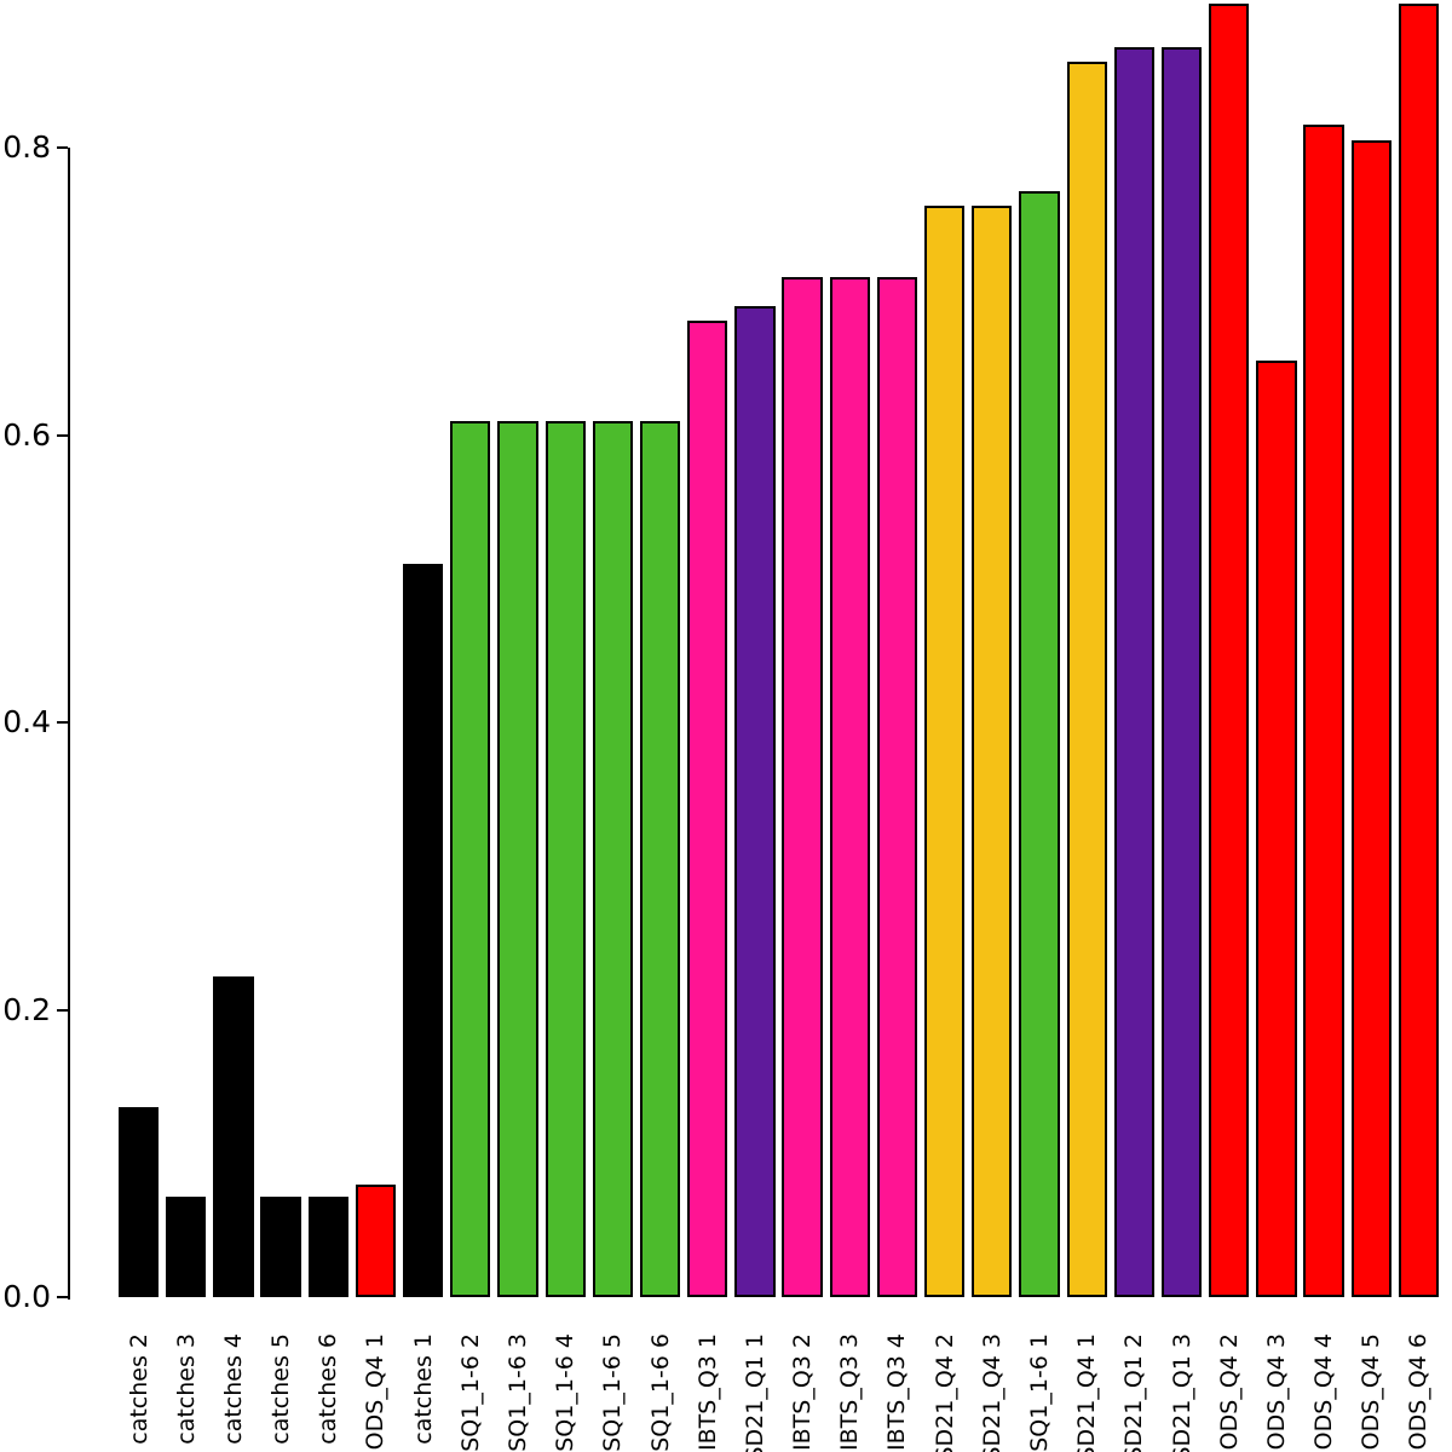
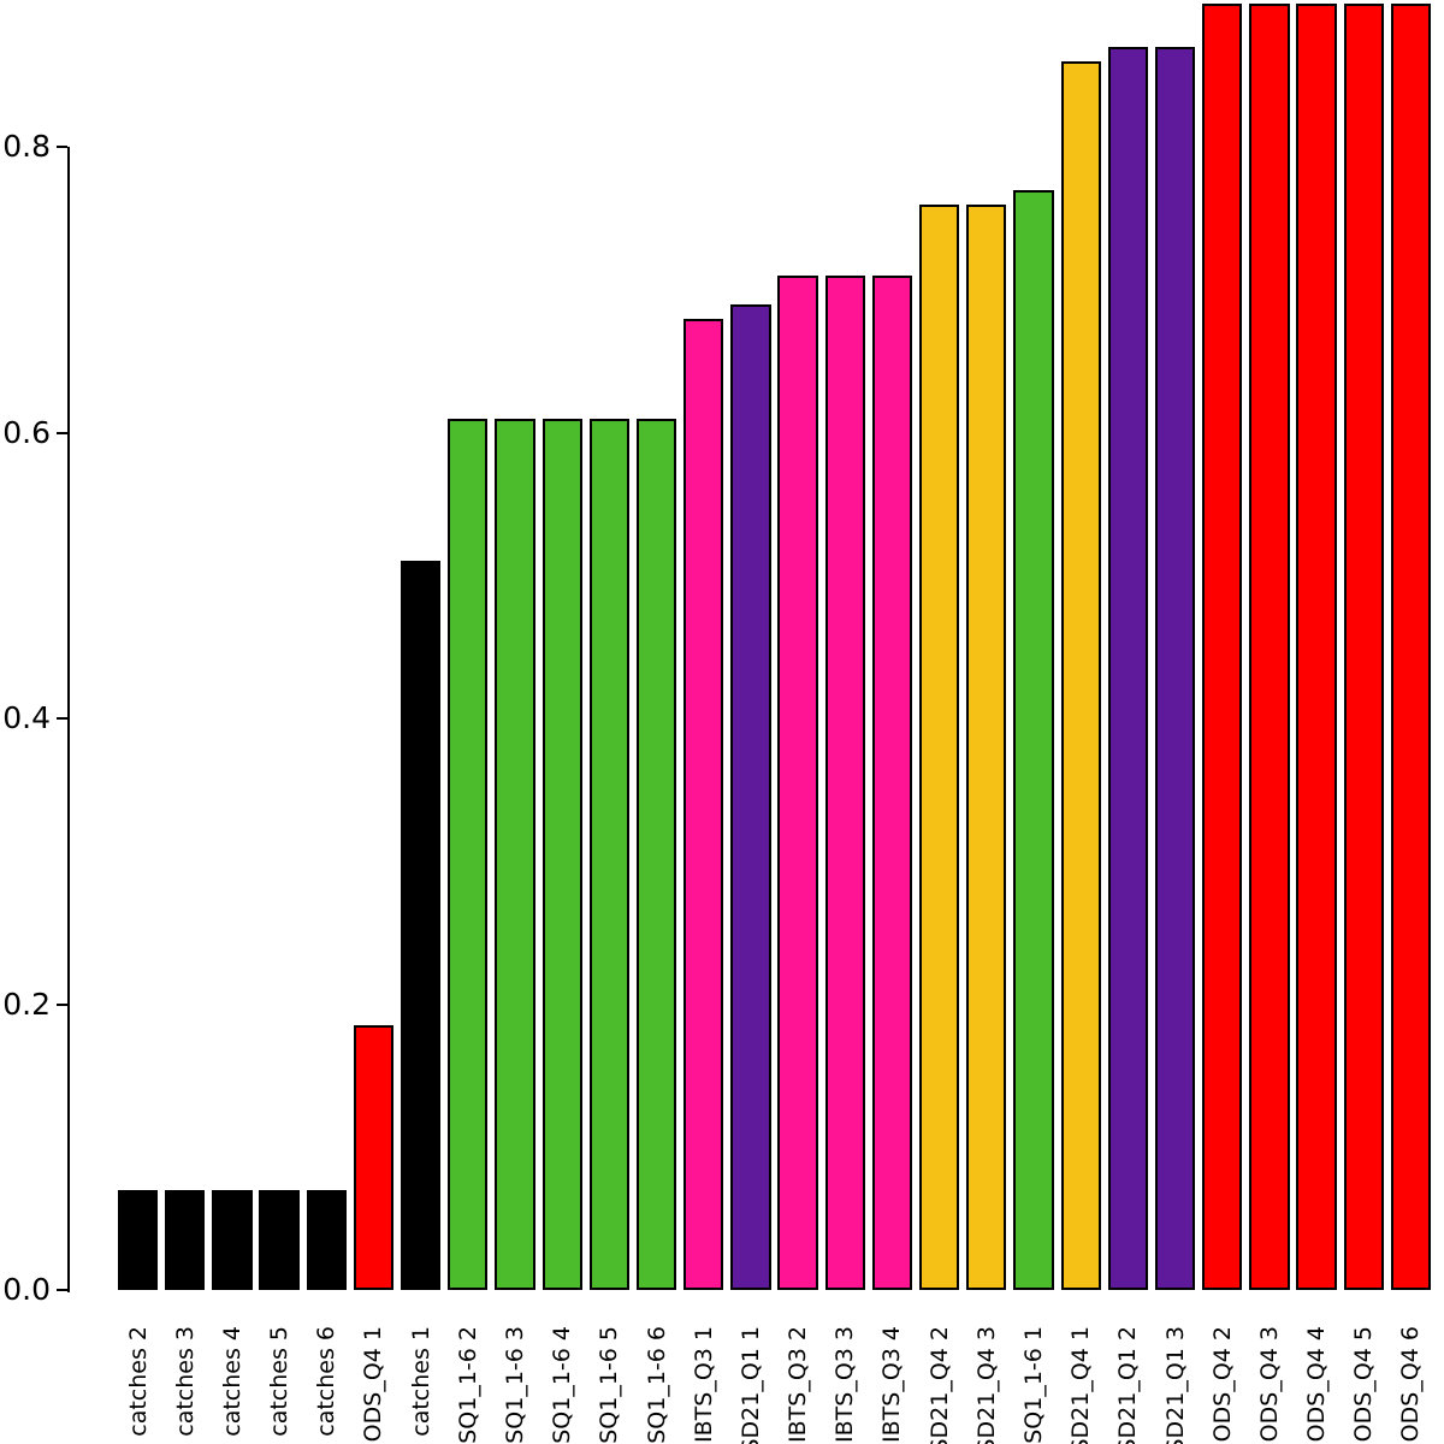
catches 2: 0.132 -> 0.070
catches 4: 0.223 -> 0.070
ODS_Q4 1: 0.078 -> 0.185
ODS_Q4 3: 0.652 -> 0.900
ODS_Q4 4: 0.816 -> 0.900
ODS_Q4 5: 0.805 -> 0.900
